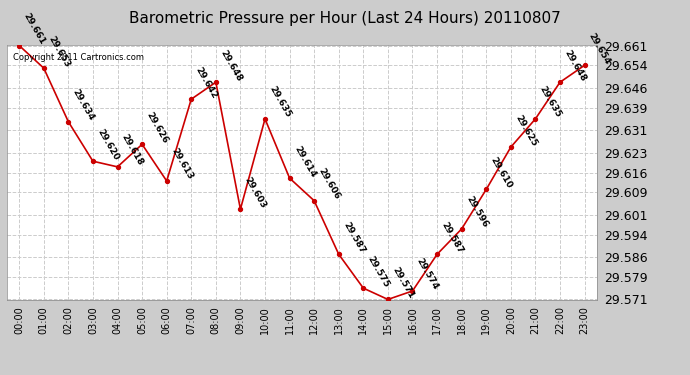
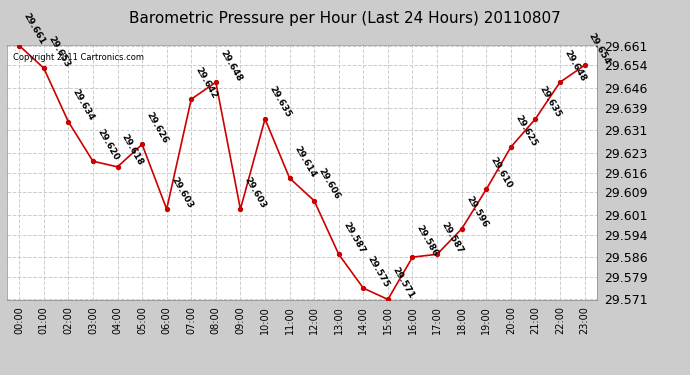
06:00: 29.613 -> 29.603
16:00: 29.574 -> 29.586
